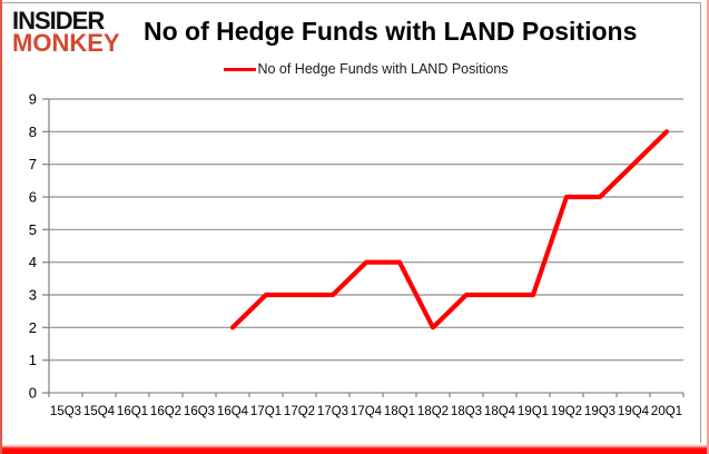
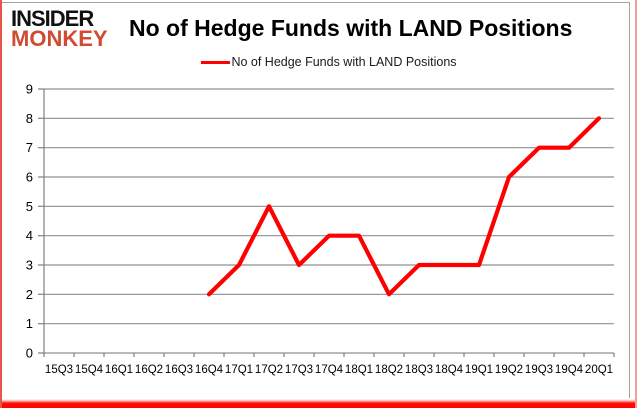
17Q2: 3 -> 5
19Q3: 6 -> 7
